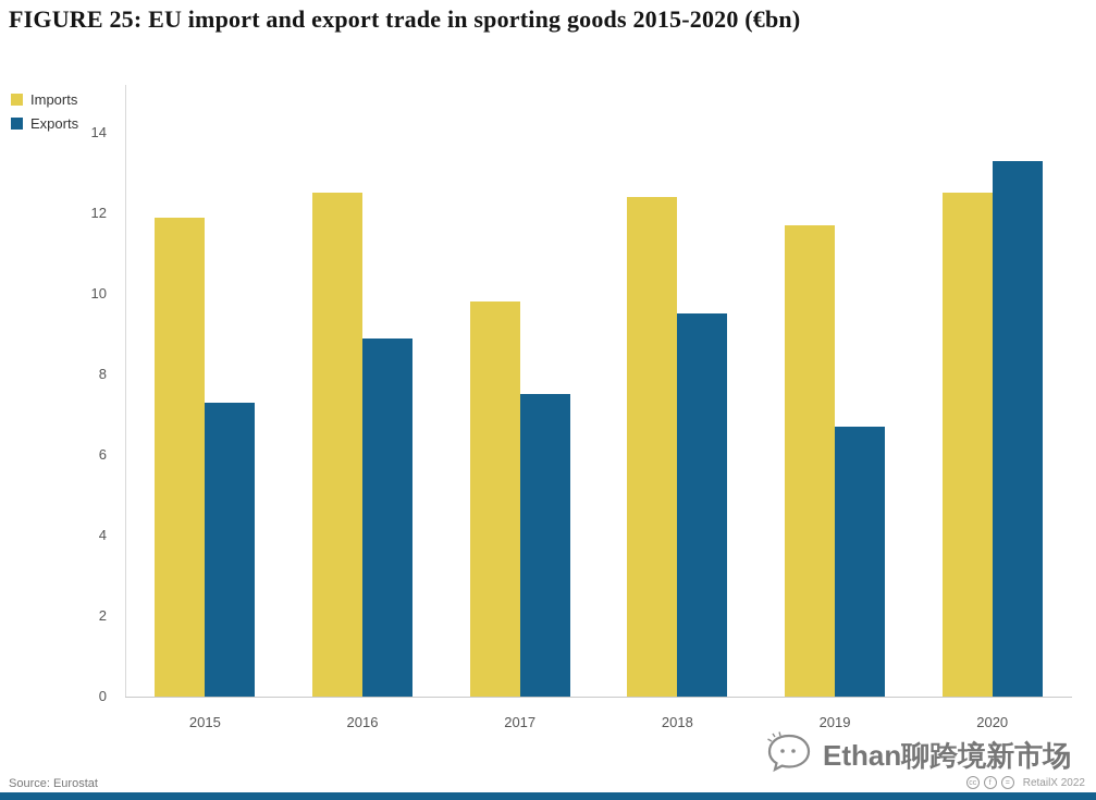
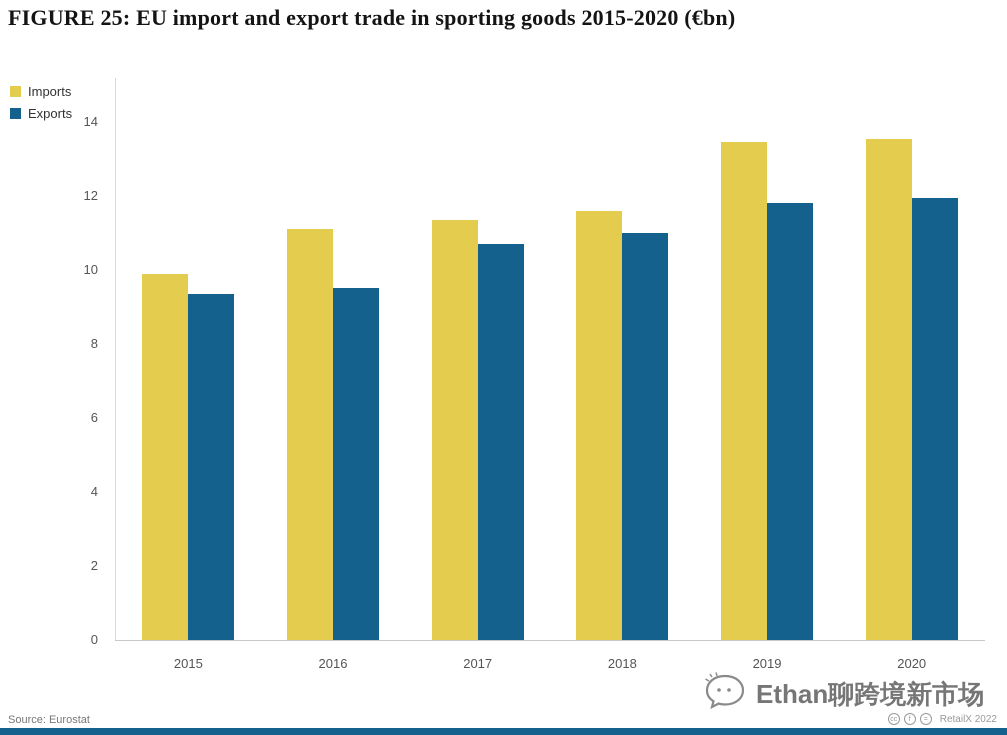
Imports/2015: 11.9 -> 9.9
Exports/2015: 7.3 -> 9.3
Imports/2016: 12.5 -> 11.1
Exports/2016: 8.9 -> 9.5
Imports/2017: 9.8 -> 11.3
Exports/2017: 7.5 -> 10.7
Imports/2018: 12.4 -> 11.6
Exports/2018: 9.5 -> 11.0
Imports/2019: 11.7 -> 13.4
Exports/2019: 6.7 -> 11.8
Imports/2020: 12.5 -> 13.6
Exports/2020: 13.3 -> 11.9
